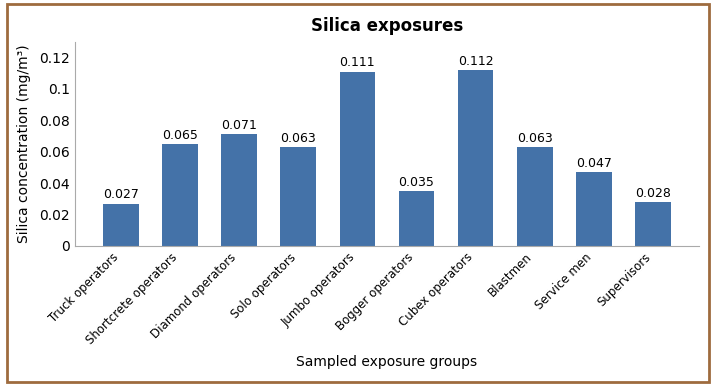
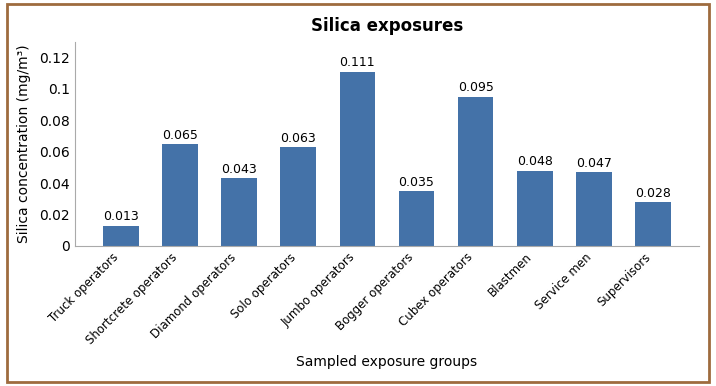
Truck operators: 0.027 -> 0.013
Diamond operators: 0.071 -> 0.043
Cubex operators: 0.112 -> 0.095
Blastmen: 0.063 -> 0.048
